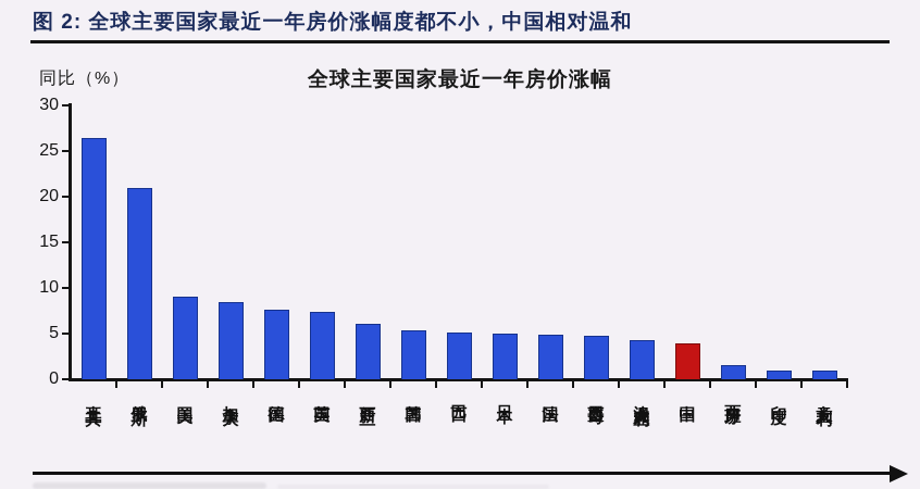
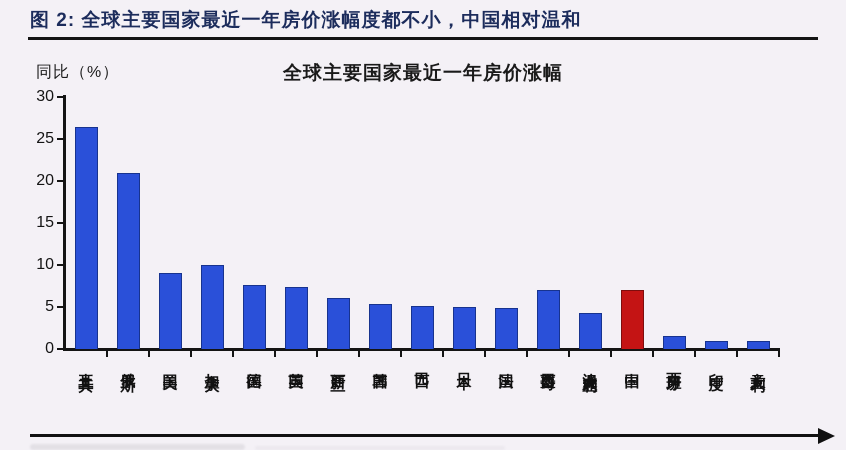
加拿大: 8 -> 10
墨西哥: 5 -> 7
中国: 4 -> 7
